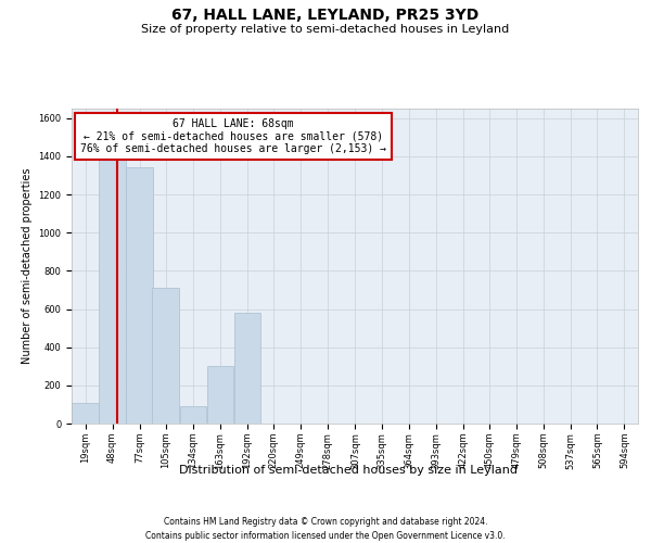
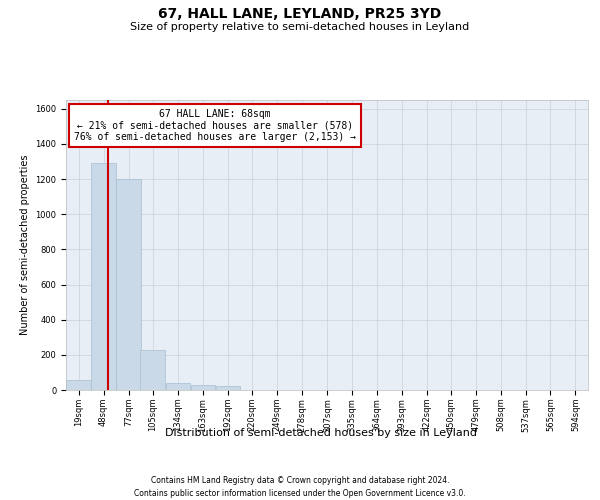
19sqm: 110 -> 60
48sqm: 1390 -> 1290
77sqm: 1340 -> 1200
105sqm: 710 -> 230
134sqm: 90 -> 40
163sqm: 300 -> 30
192sqm: 580 -> 20
